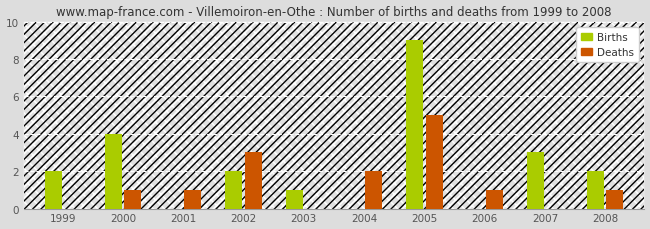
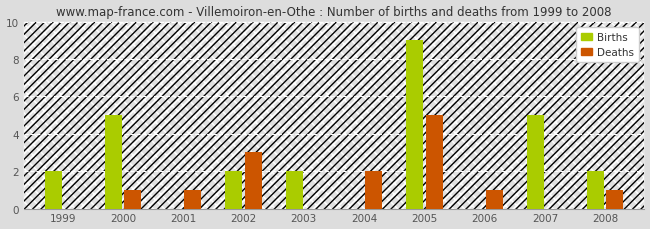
Births/2000: 4 -> 5
Births/2003: 1 -> 2
Births/2007: 3 -> 5
